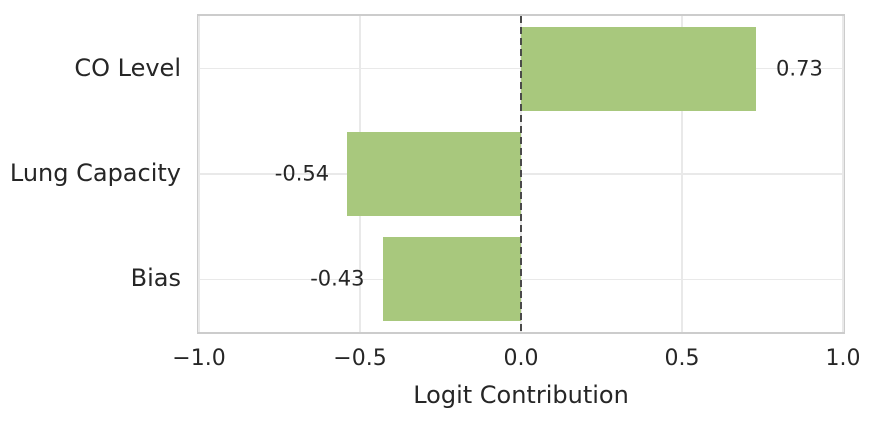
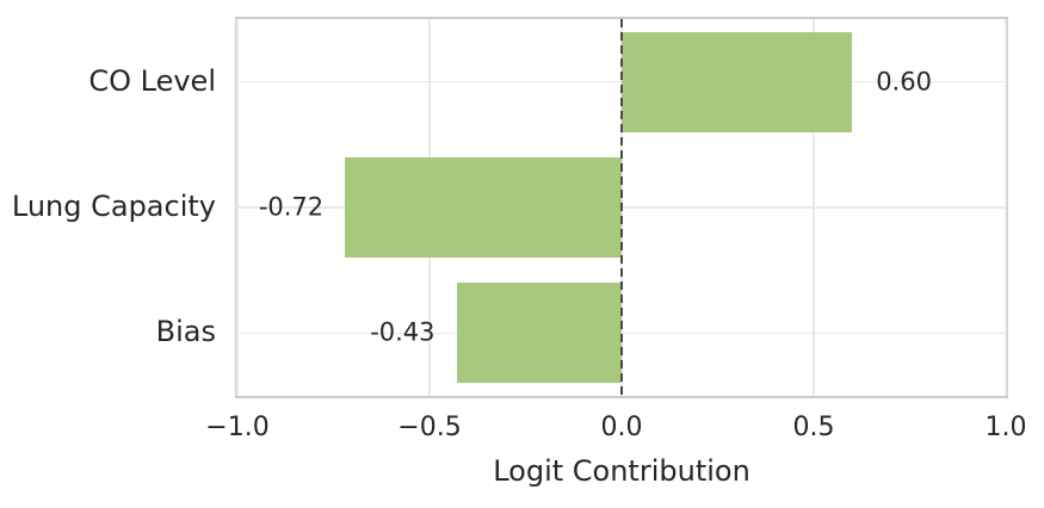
CO Level: 0.73 -> 0.60
Lung Capacity: -0.54 -> -0.72
